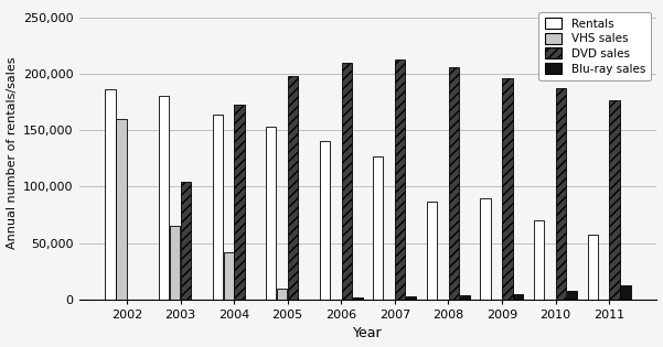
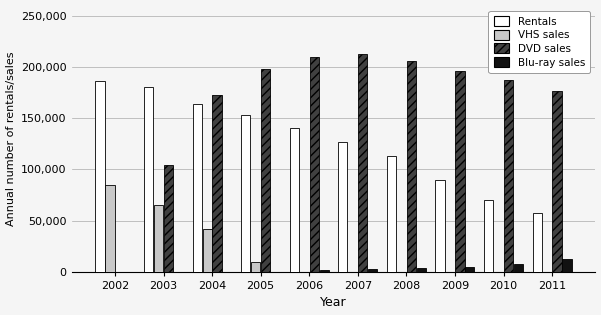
VHS sales/2002: 160,000 -> 85,000
Rentals/2008: 87,000 -> 113,000
